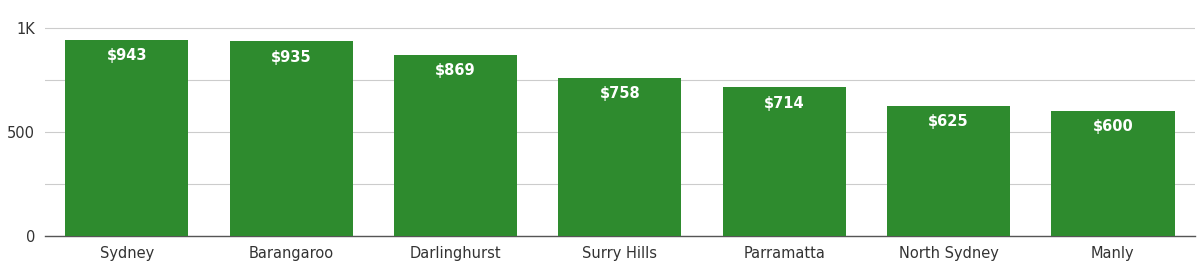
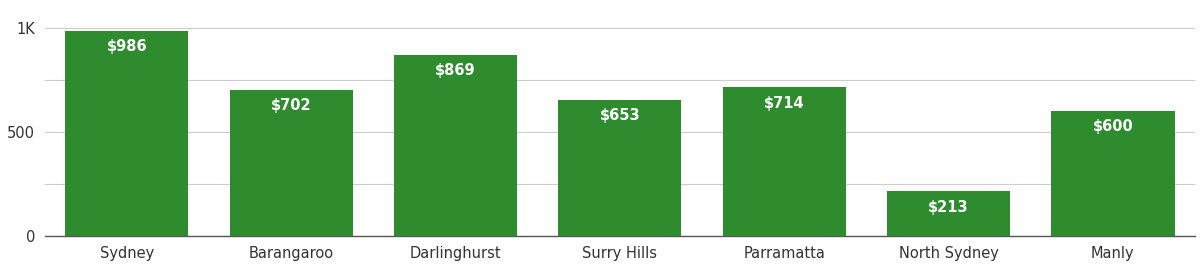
Sydney: $943 -> $986
Barangaroo: $935 -> $702
Surry Hills: $758 -> $653
North Sydney: $625 -> $213
